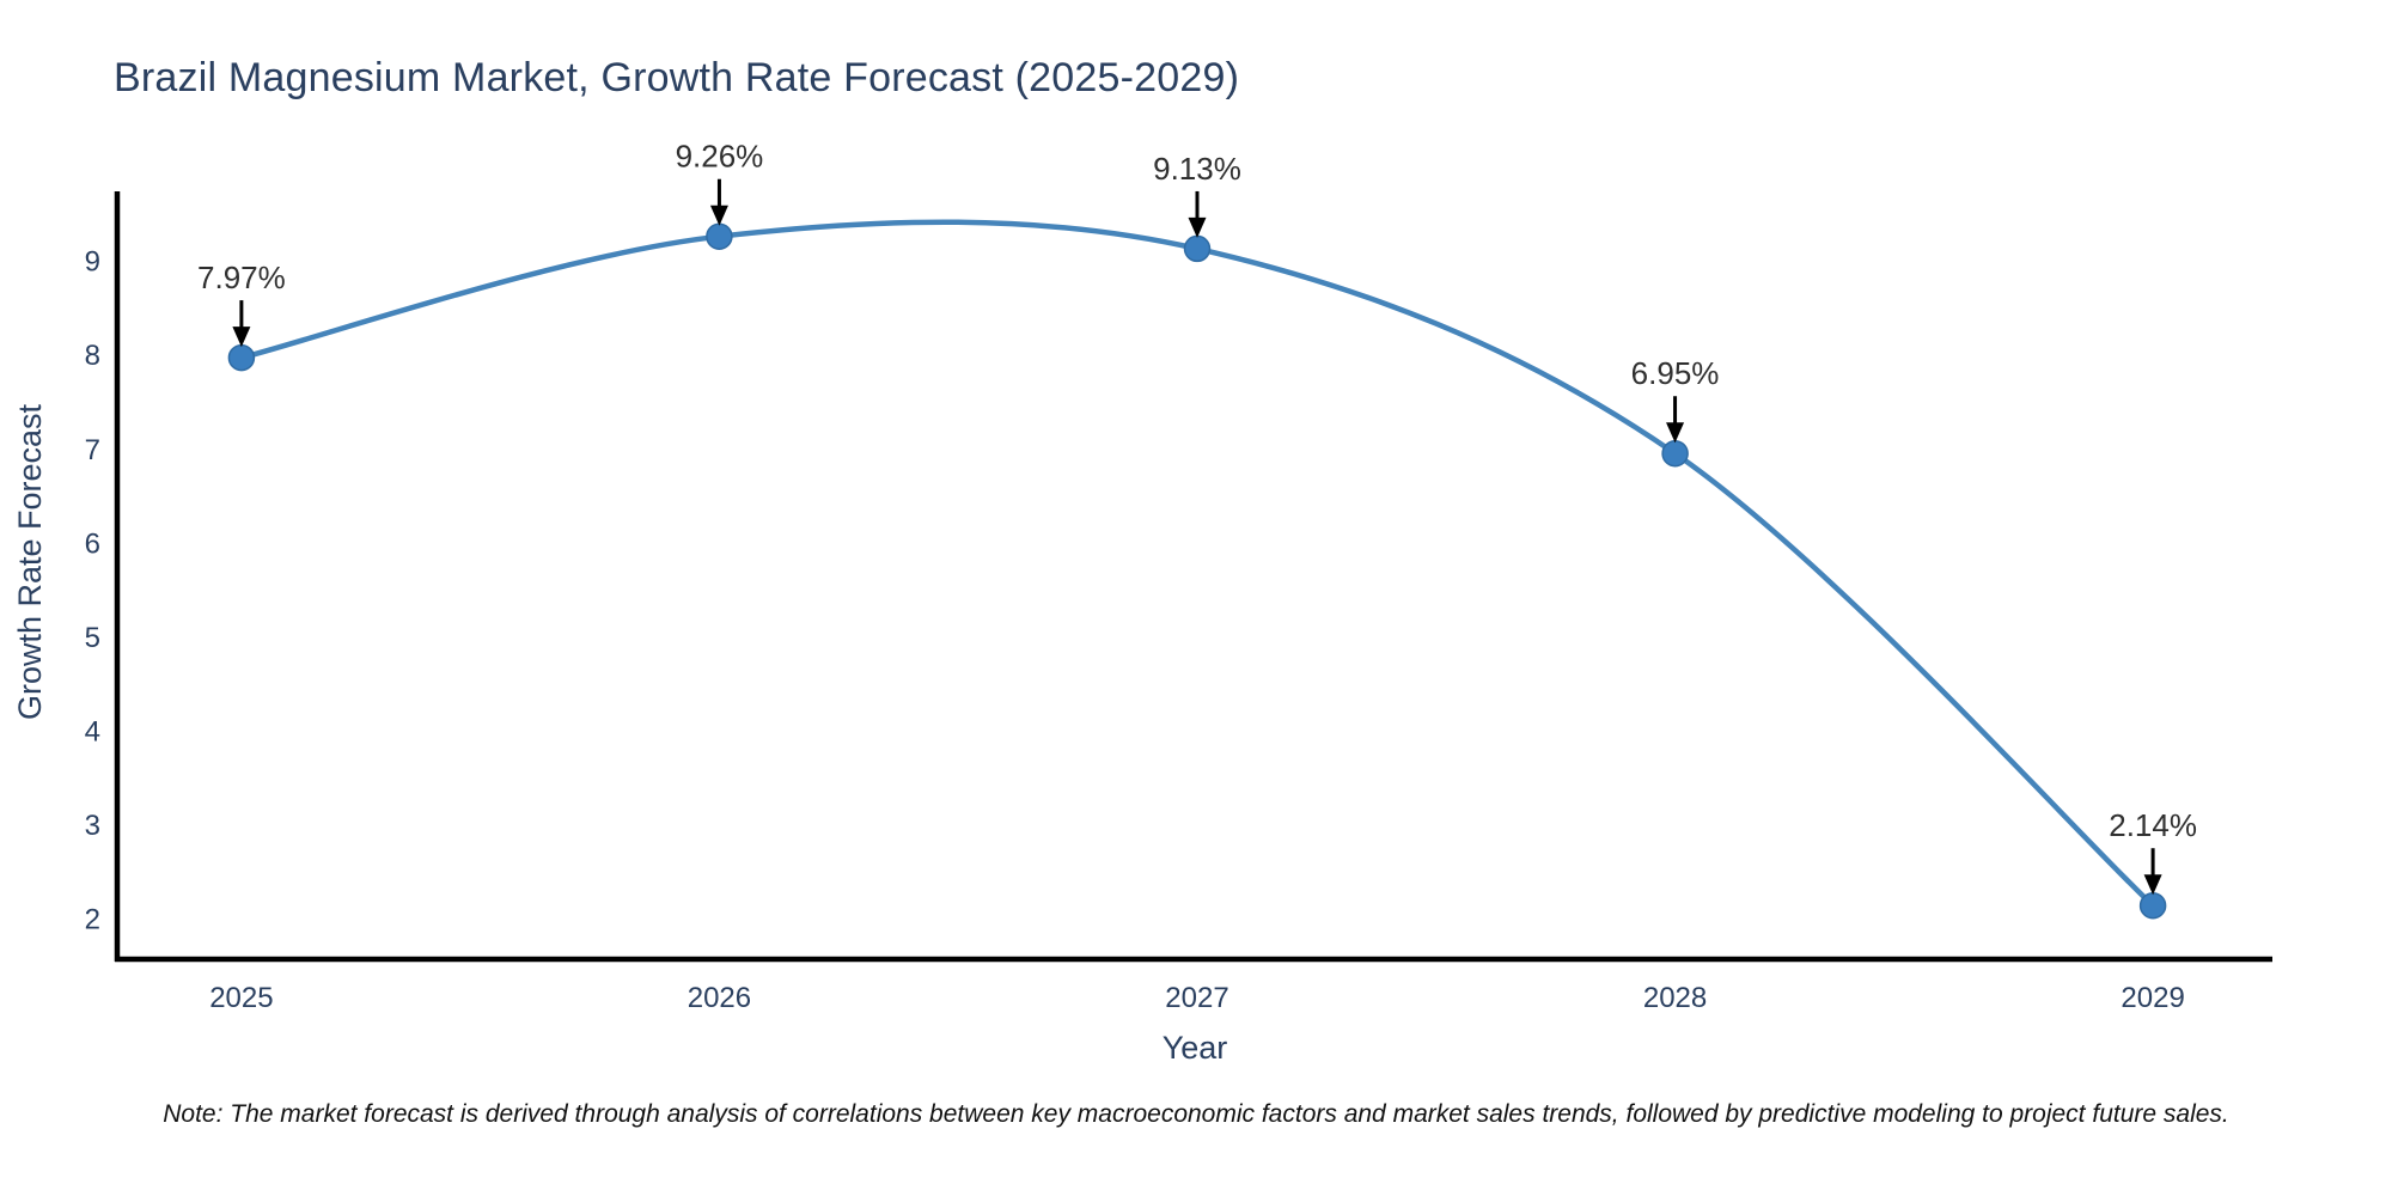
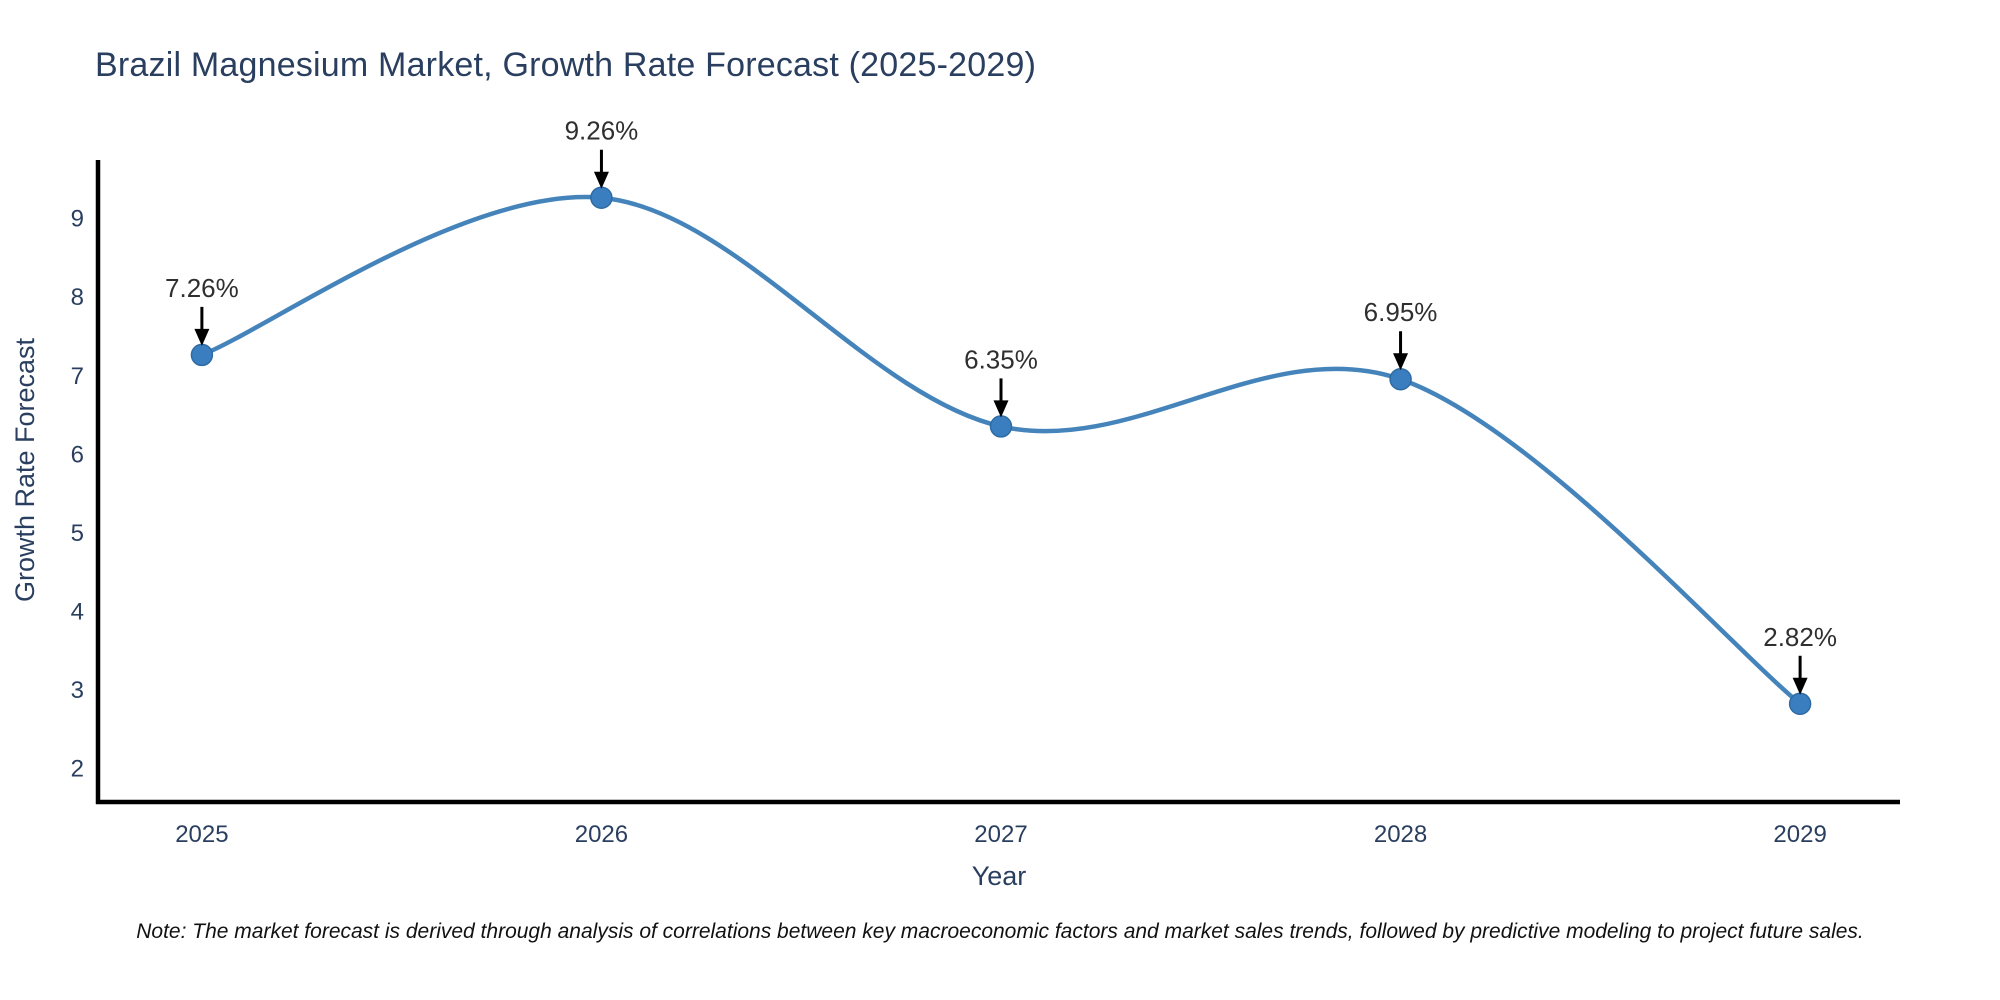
2025: 7.97% -> 7.26%
2027: 9.13% -> 6.35%
2029: 2.14% -> 2.82%
